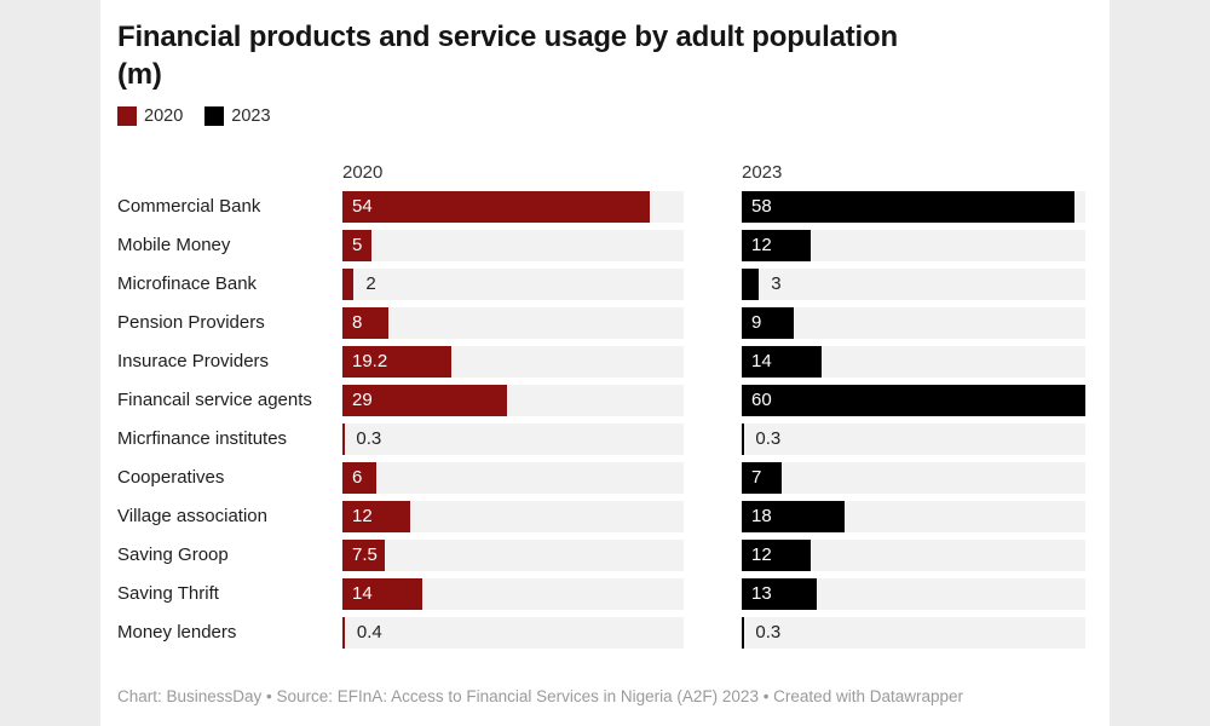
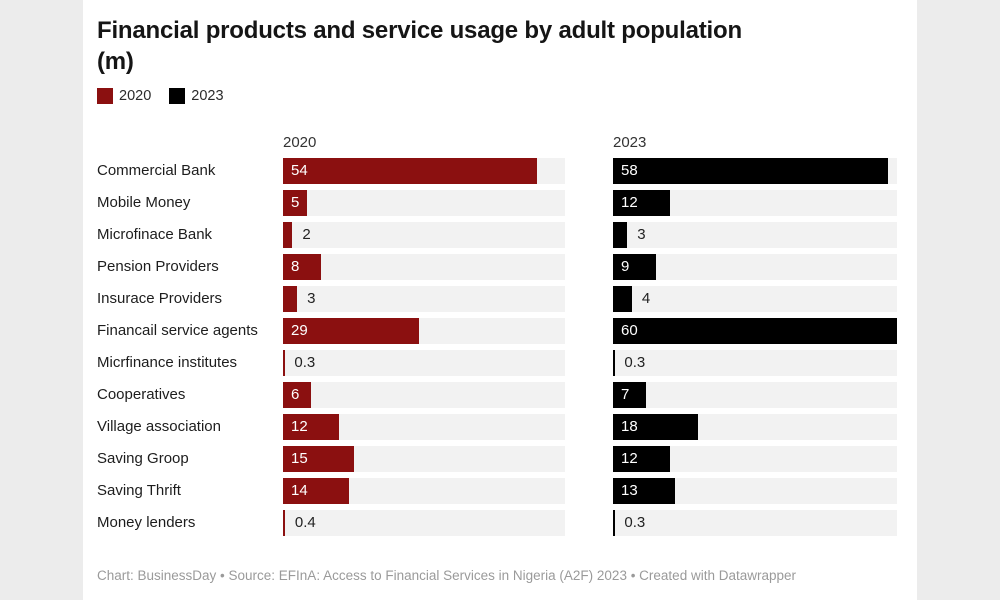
2020/Insurace Providers: 19.2 -> 3
2023/Insurace Providers: 14 -> 4
2020/Saving Groop: 7.5 -> 15
